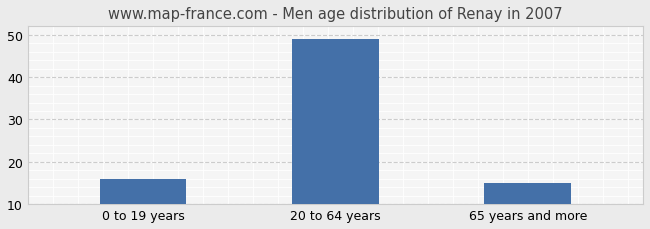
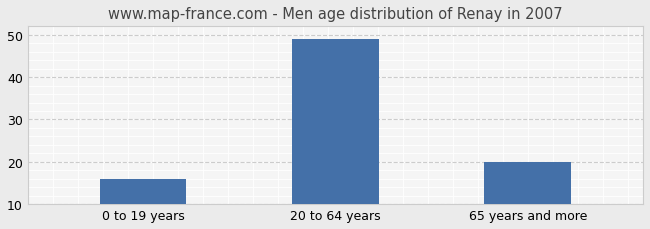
65 years and more: 15 -> 20
